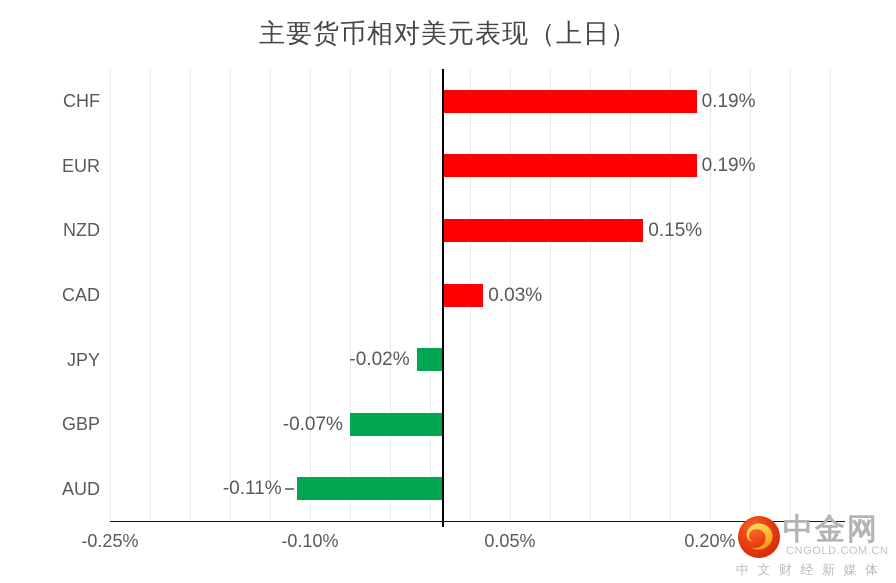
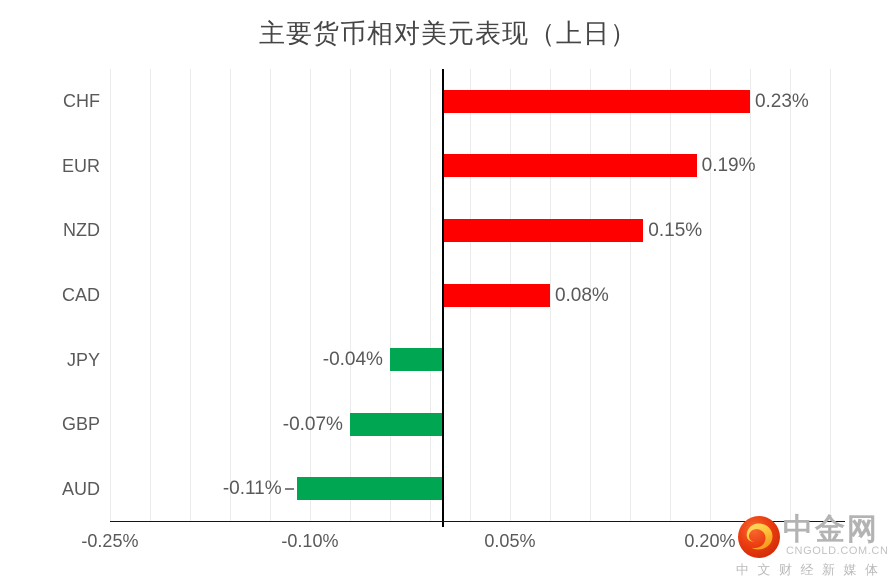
CHF: 0.19% -> 0.23%
CAD: 0.03% -> 0.08%
JPY: -0.02% -> -0.04%
